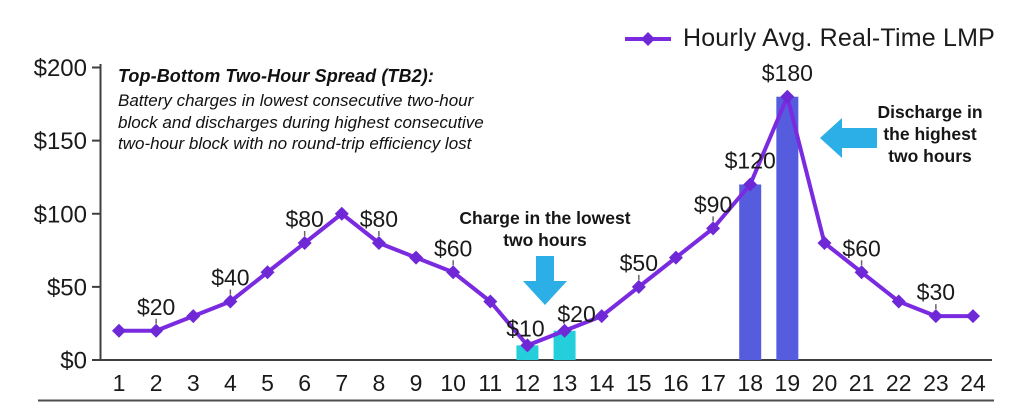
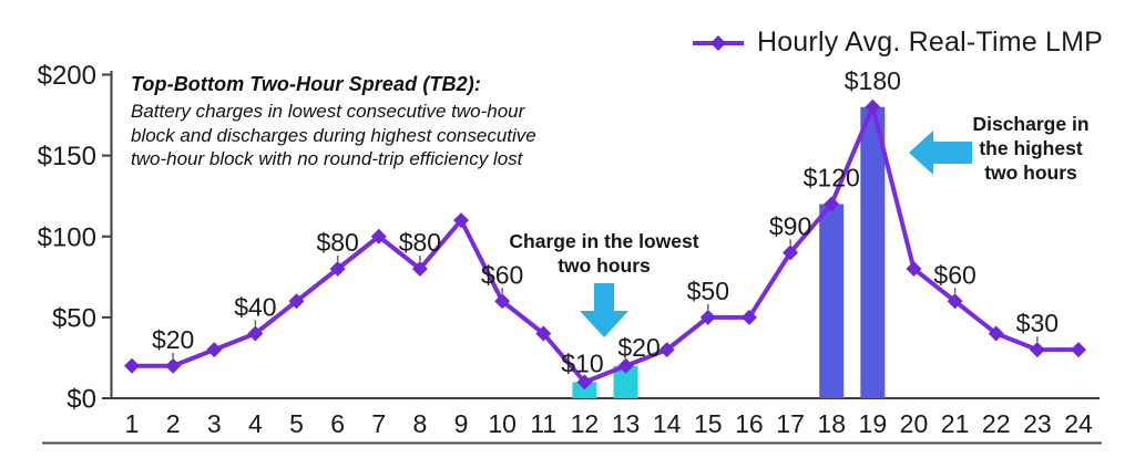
9: $70 -> $110
16: $70 -> $50
